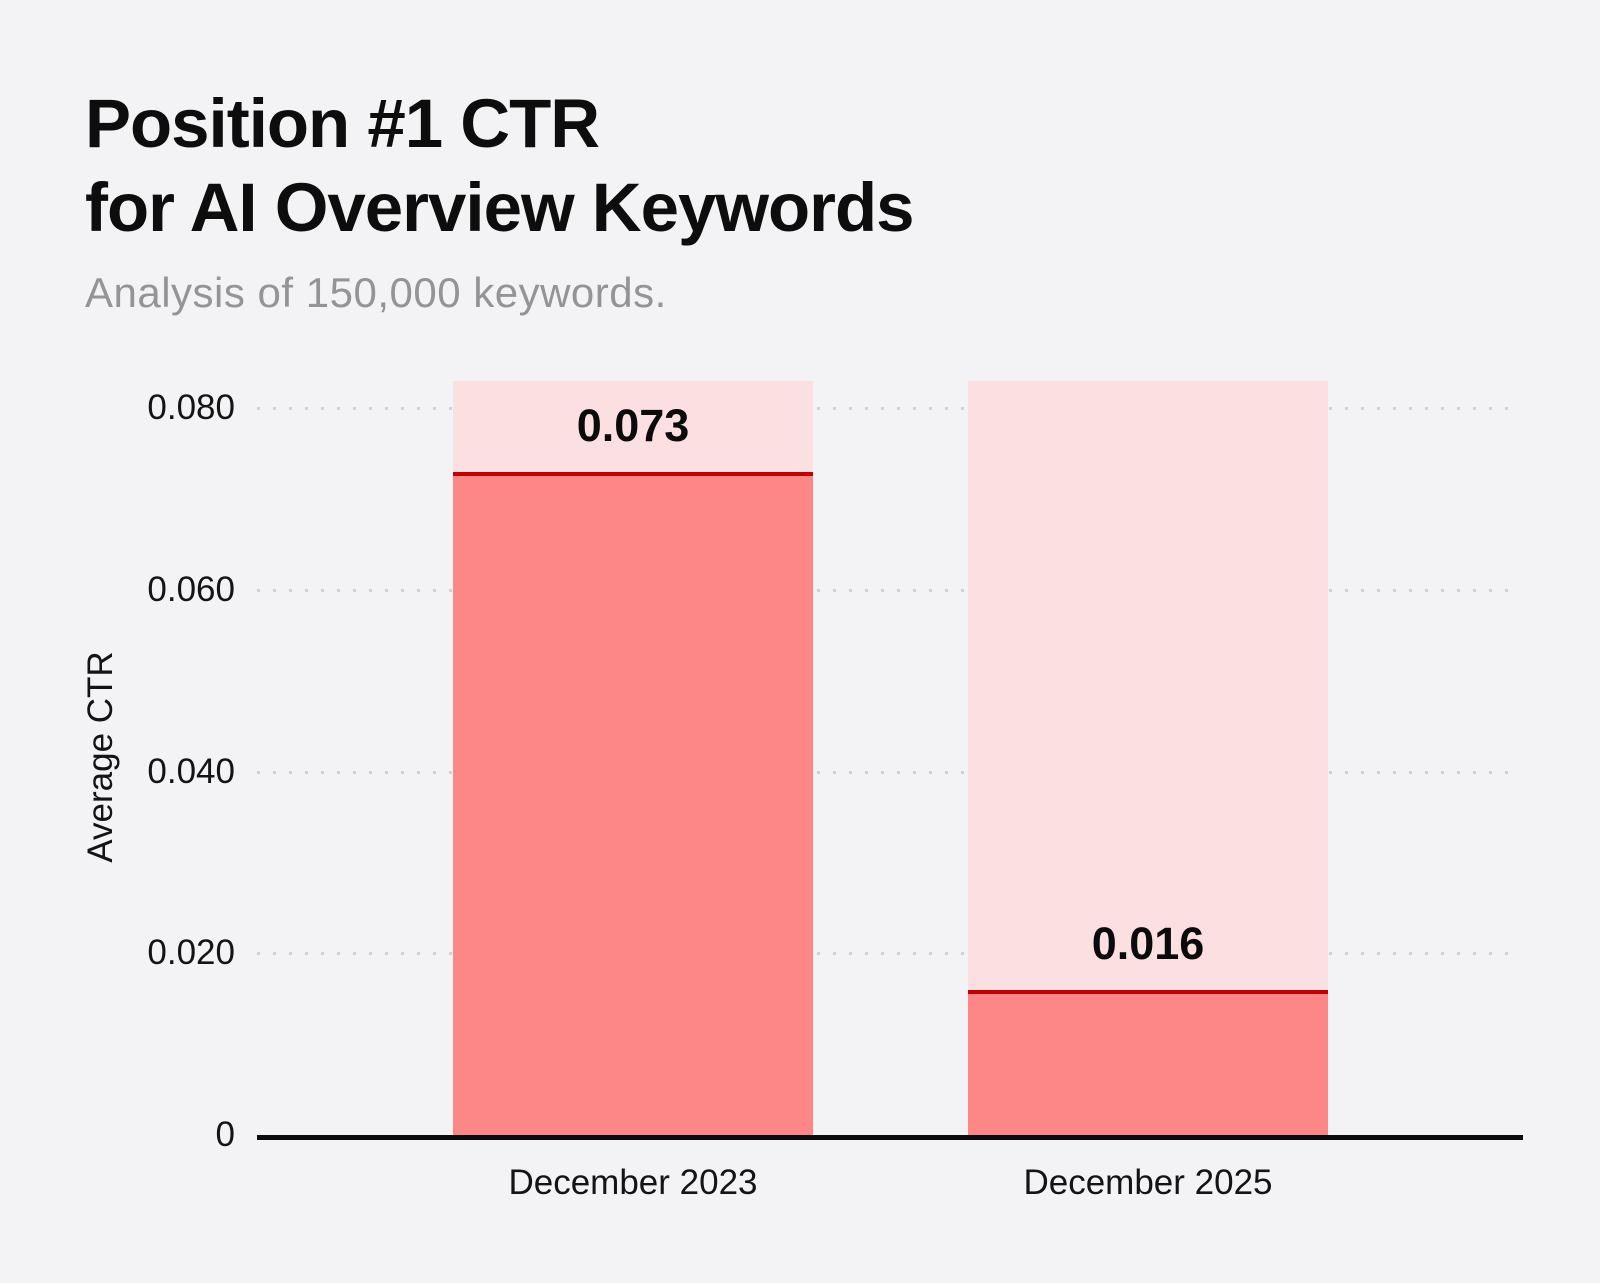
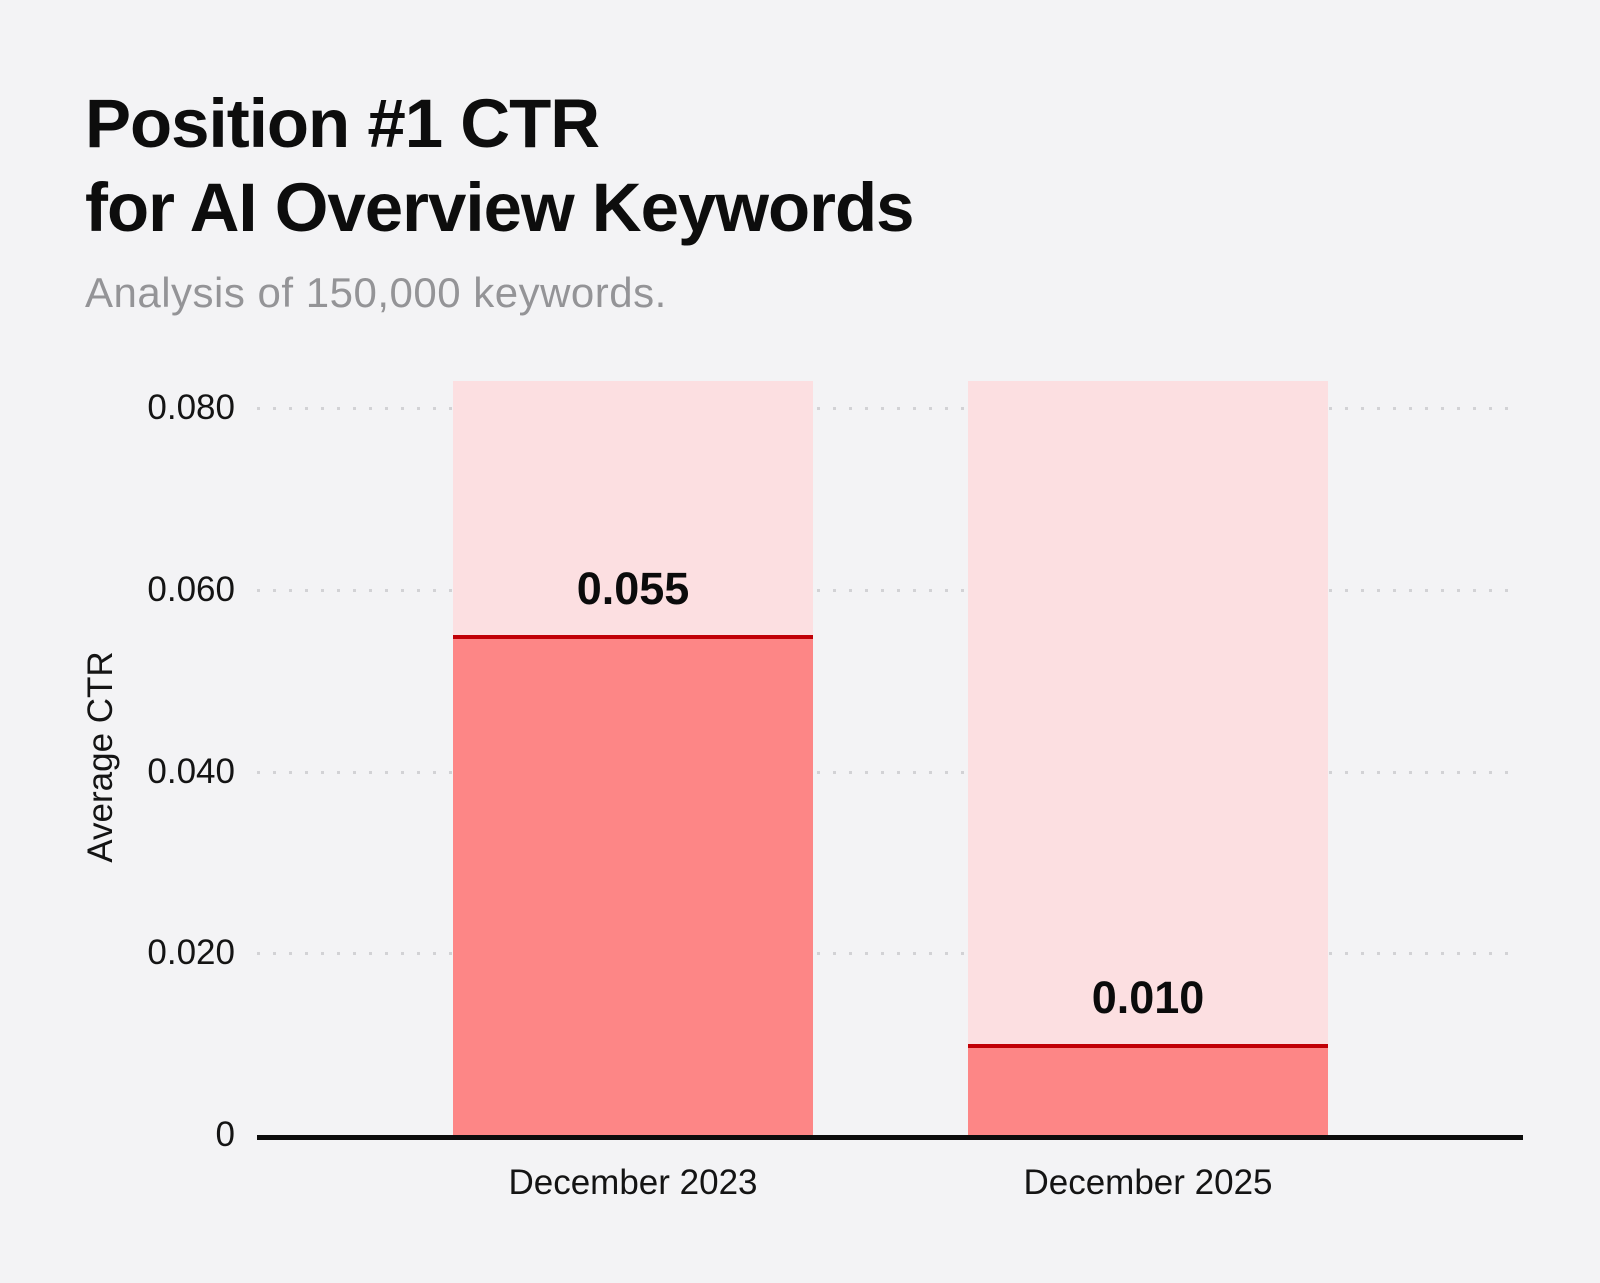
December 2023: 0.073 -> 0.055
December 2025: 0.016 -> 0.010
